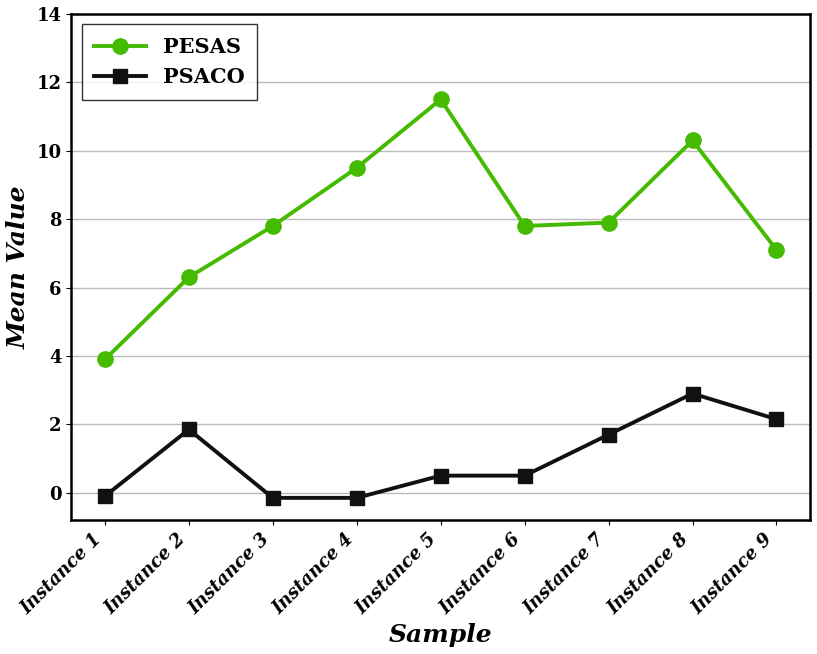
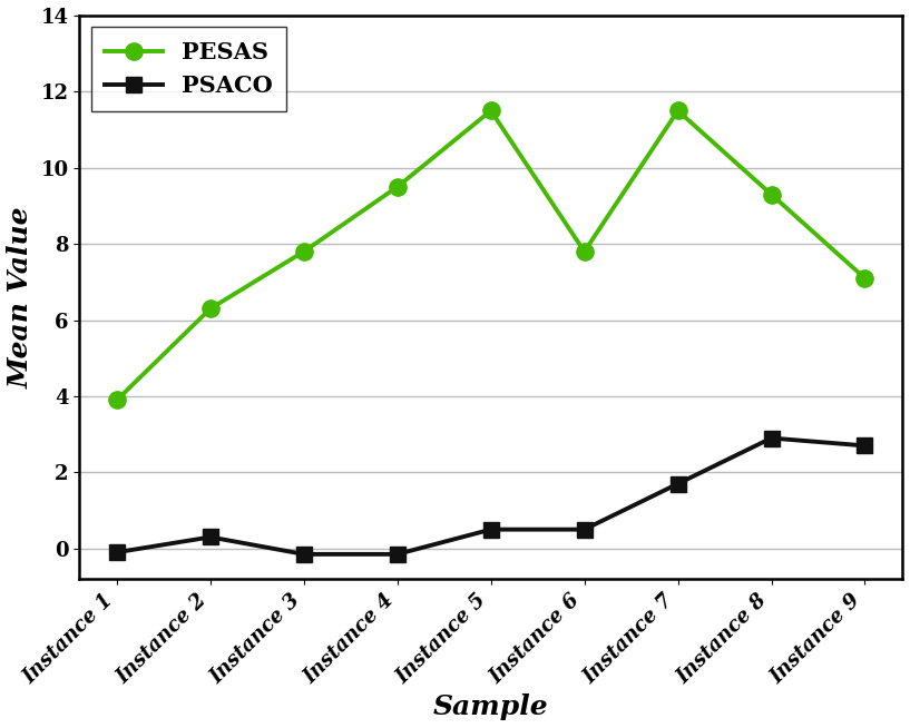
PSACO/Instance 2: 1.85 -> 0.30
PESAS/Instance 7: 7.9 -> 11.5
PESAS/Instance 8: 10.3 -> 9.3
PSACO/Instance 9: 2.15 -> 2.70
